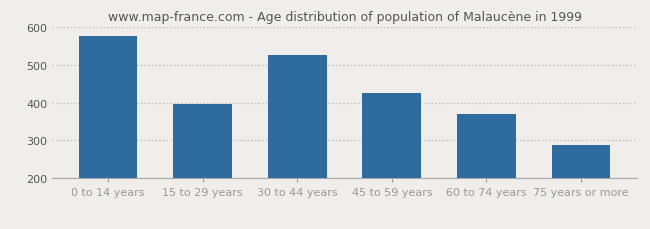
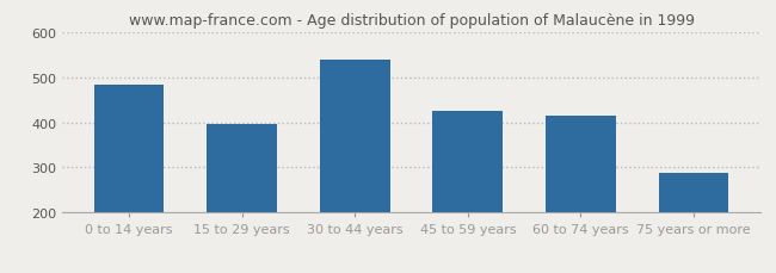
0 to 14 years: 575 -> 483
30 to 44 years: 525 -> 539
60 to 74 years: 370 -> 414
